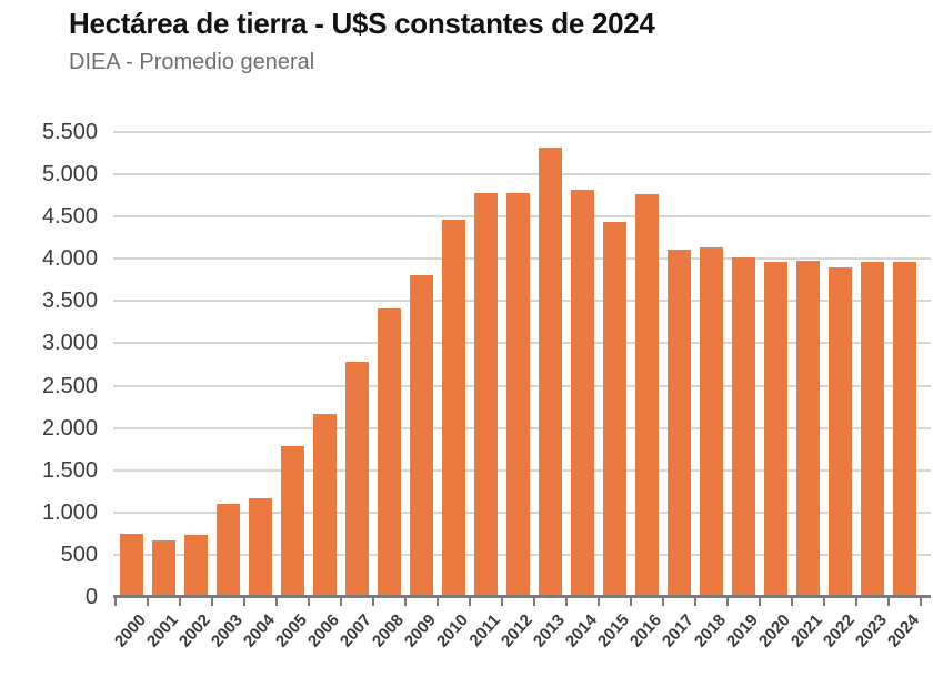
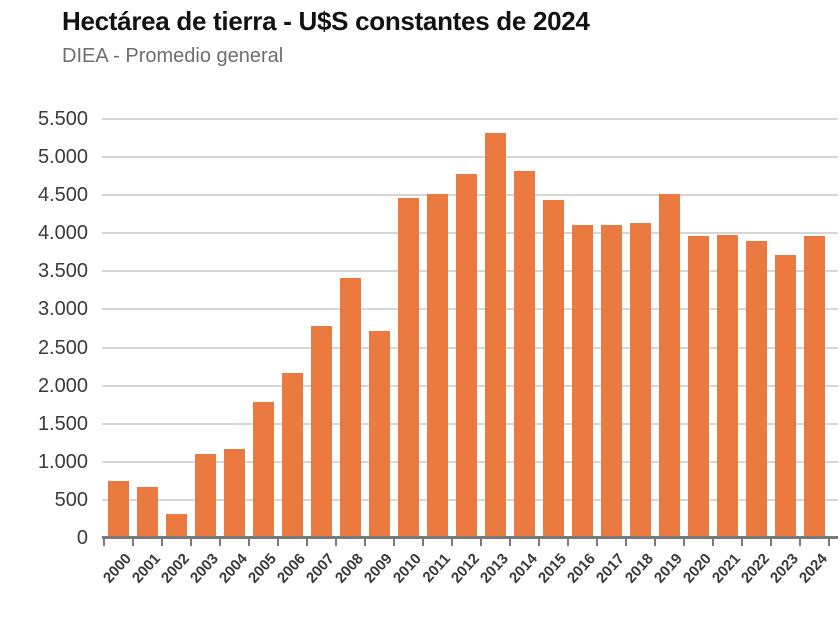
2002: 700 -> 300
2009: 3800 -> 2700
2011: 4800 -> 4500
2016: 4800 -> 4100
2019: 4000 -> 4500
2023: 4000 -> 3700
